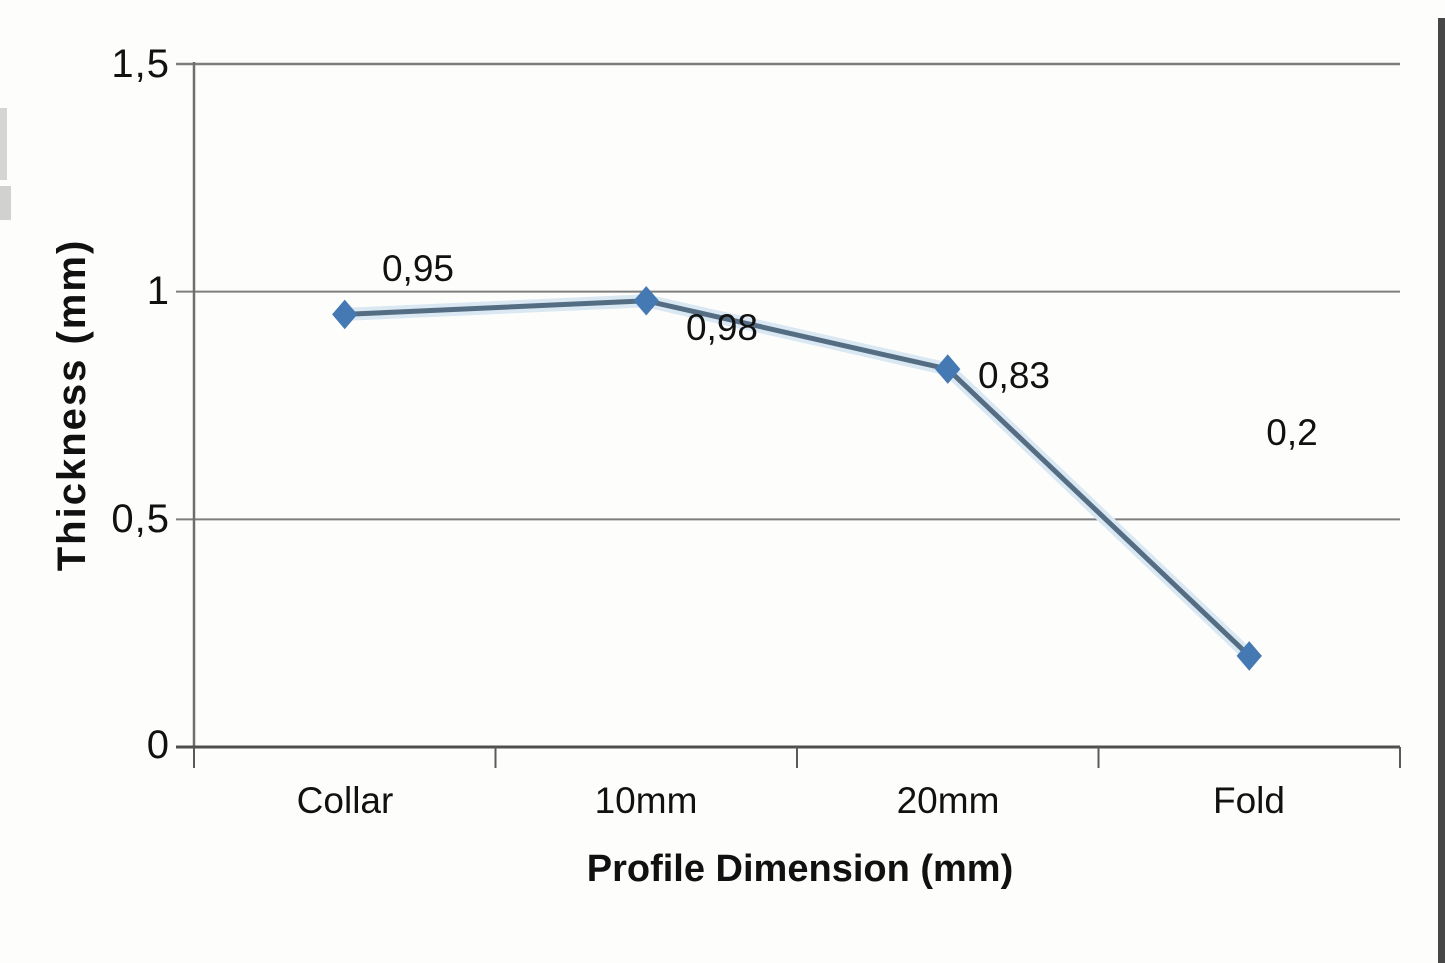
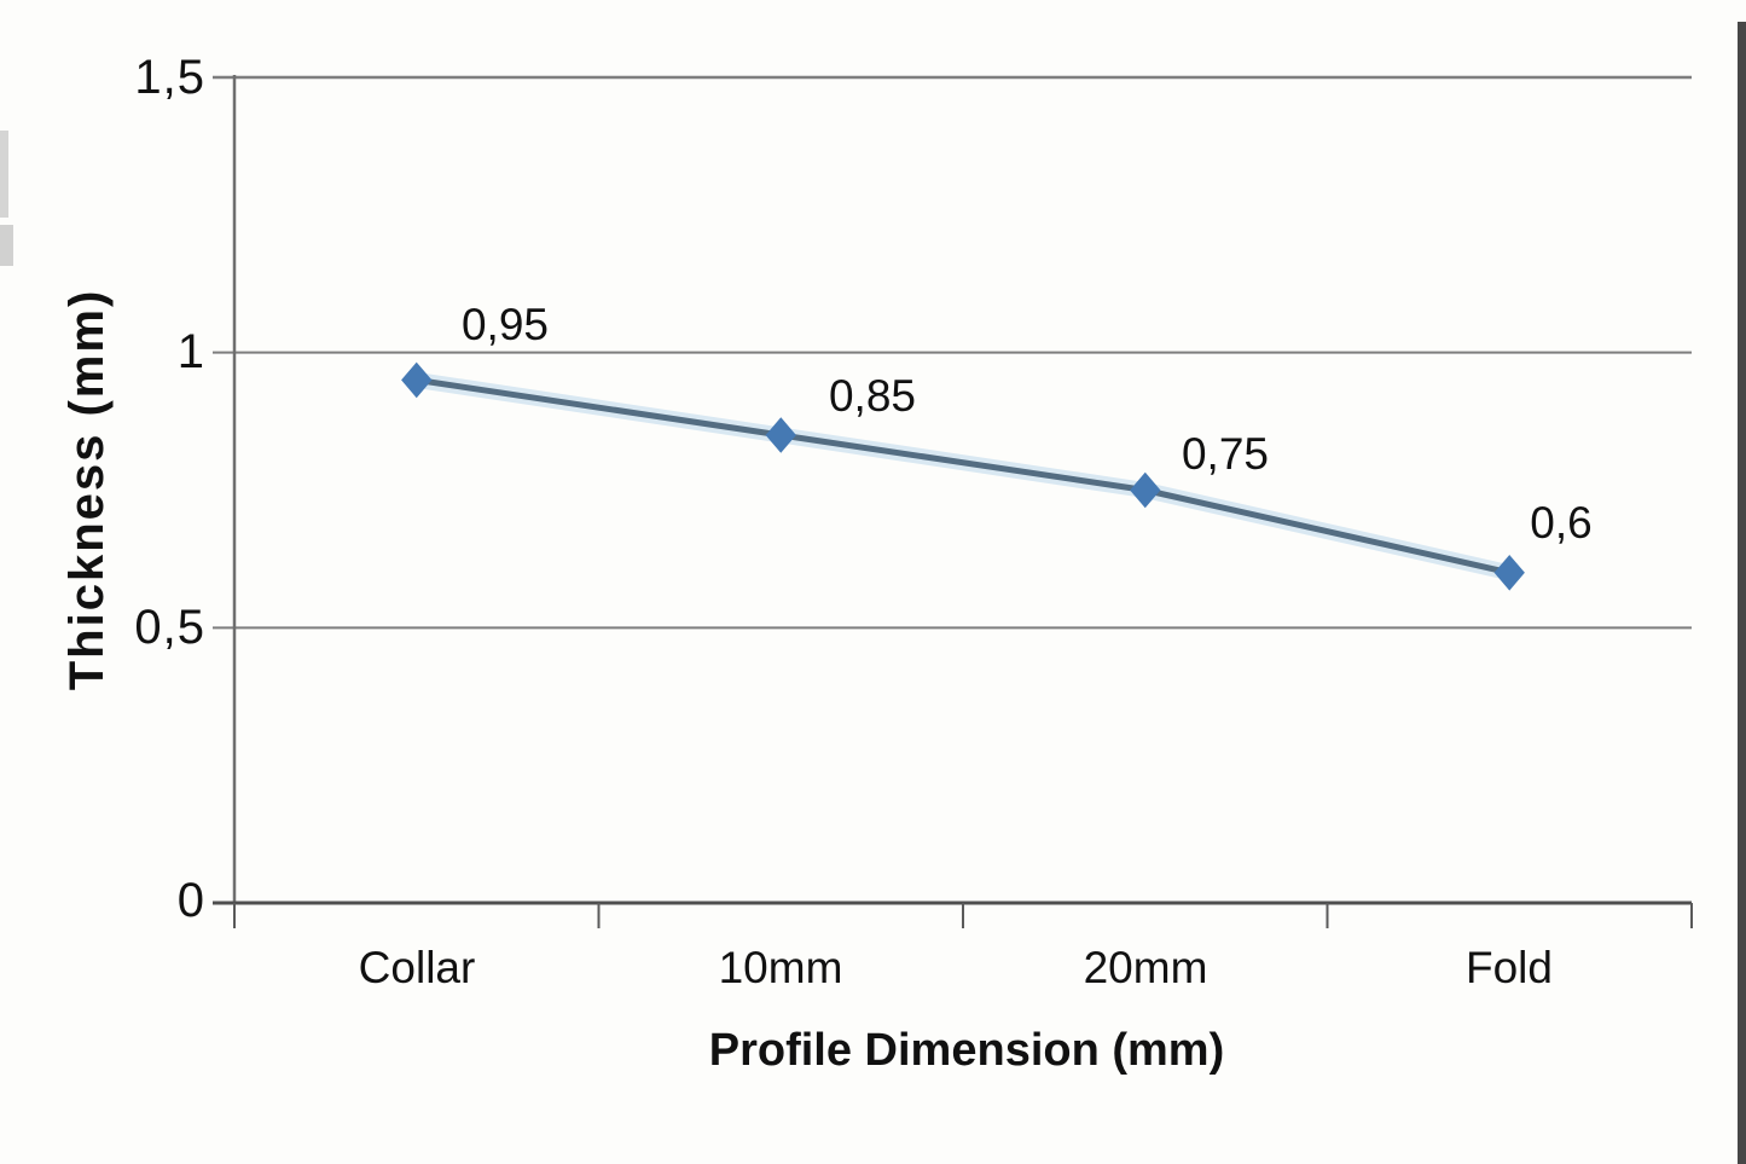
10mm: 0,98 -> 0,85
20mm: 0,83 -> 0,75
Fold: 0,2 -> 0,6
